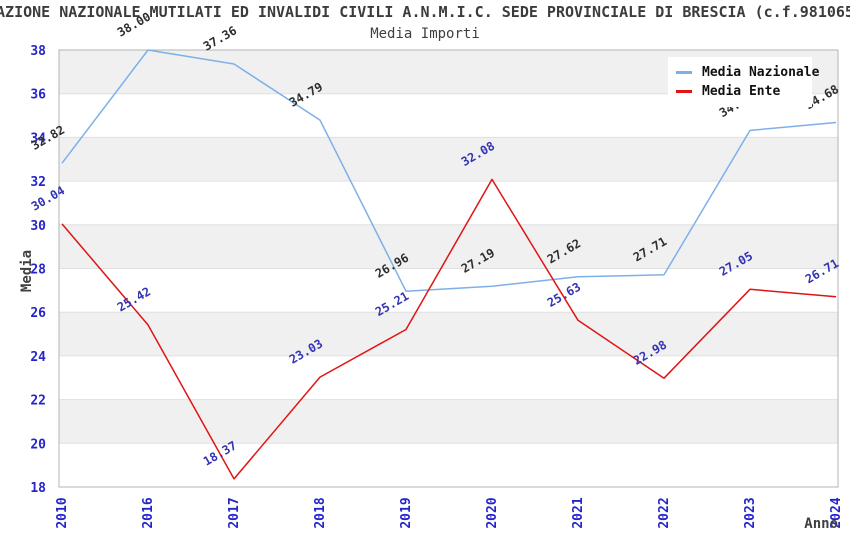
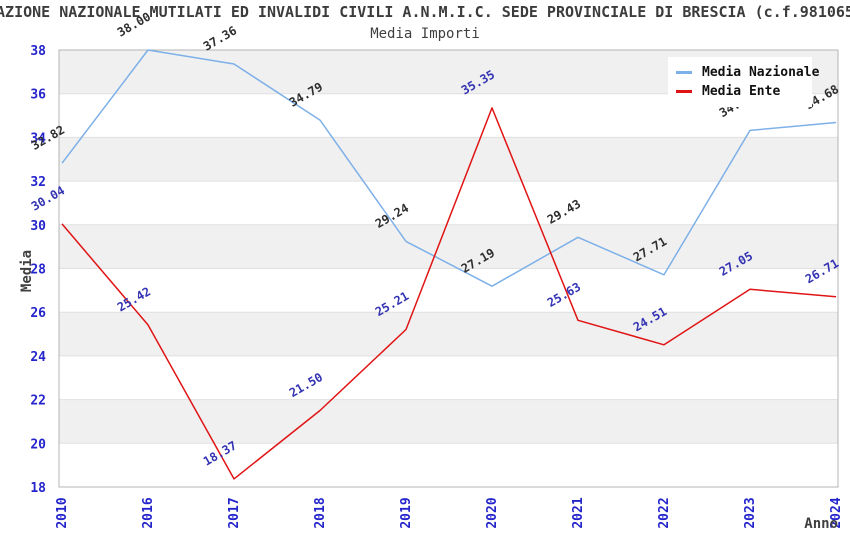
Media Ente/2018: 23.03 -> 21.50
Media Nazionale/2019: 26.96 -> 29.24
Media Ente/2020: 32.08 -> 35.35
Media Nazionale/2021: 27.62 -> 29.43
Media Ente/2022: 22.98 -> 24.51
